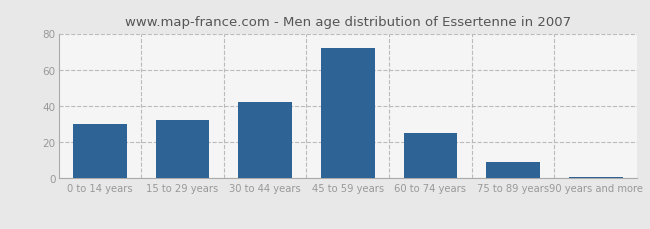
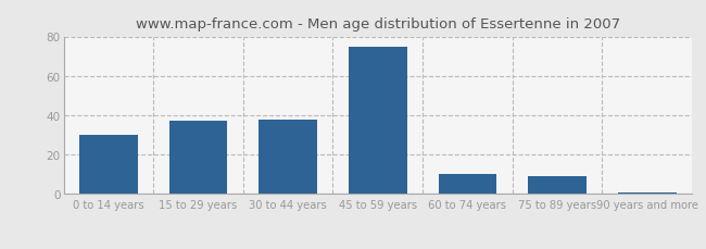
15 to 29 years: 32 -> 37
30 to 44 years: 42 -> 38
45 to 59 years: 72 -> 75
60 to 74 years: 25 -> 10
